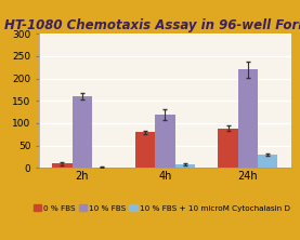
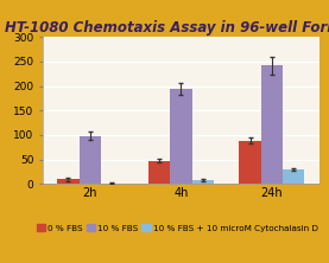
10 % FBS/2h: 160 -> 98
0 % FBS/4h: 80 -> 48
10 % FBS/4h: 120 -> 193
10 % FBS/24h: 220 -> 242
